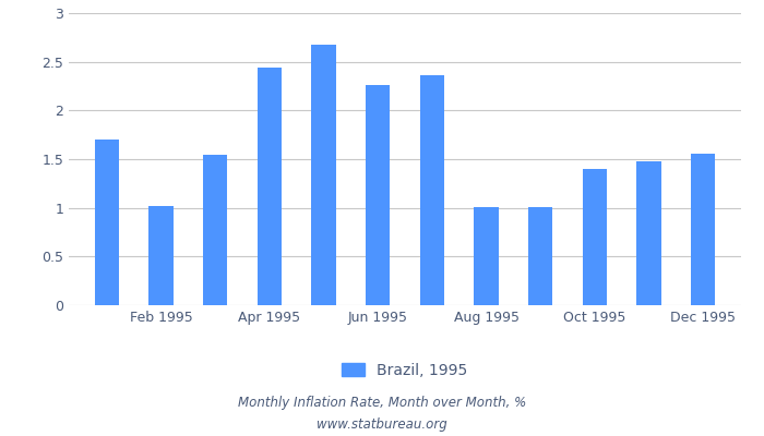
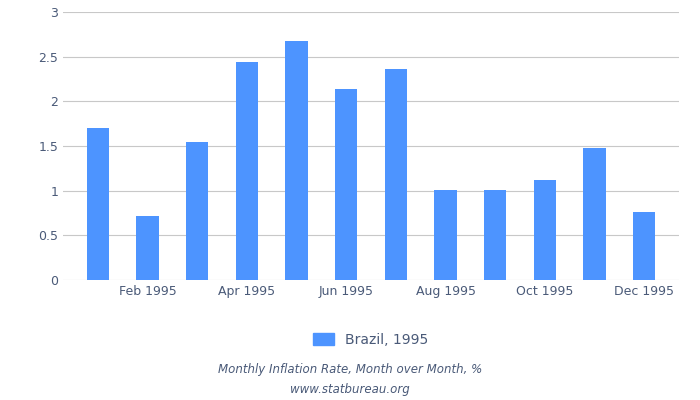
Feb 1995: 1.02 -> 0.72
Jun 1995: 2.26 -> 2.14
Oct 1995: 1.40 -> 1.12
Dec 1995: 1.56 -> 0.76
